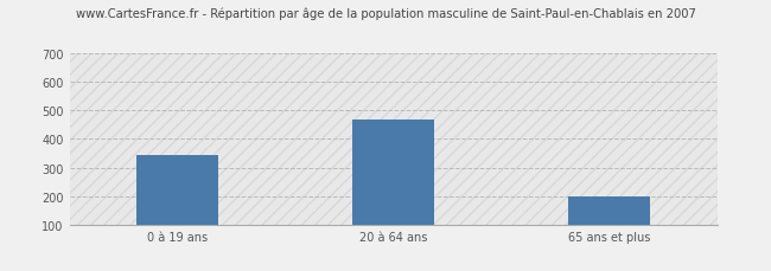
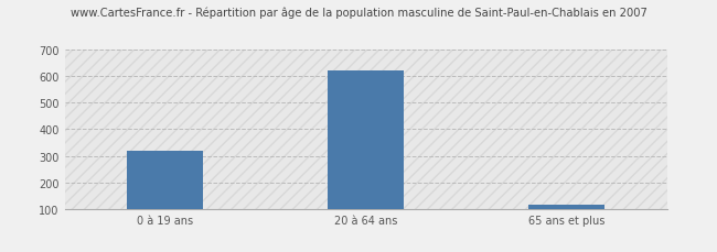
0 à 19 ans: 345 -> 320
20 à 64 ans: 470 -> 620
65 ans et plus: 200 -> 115
